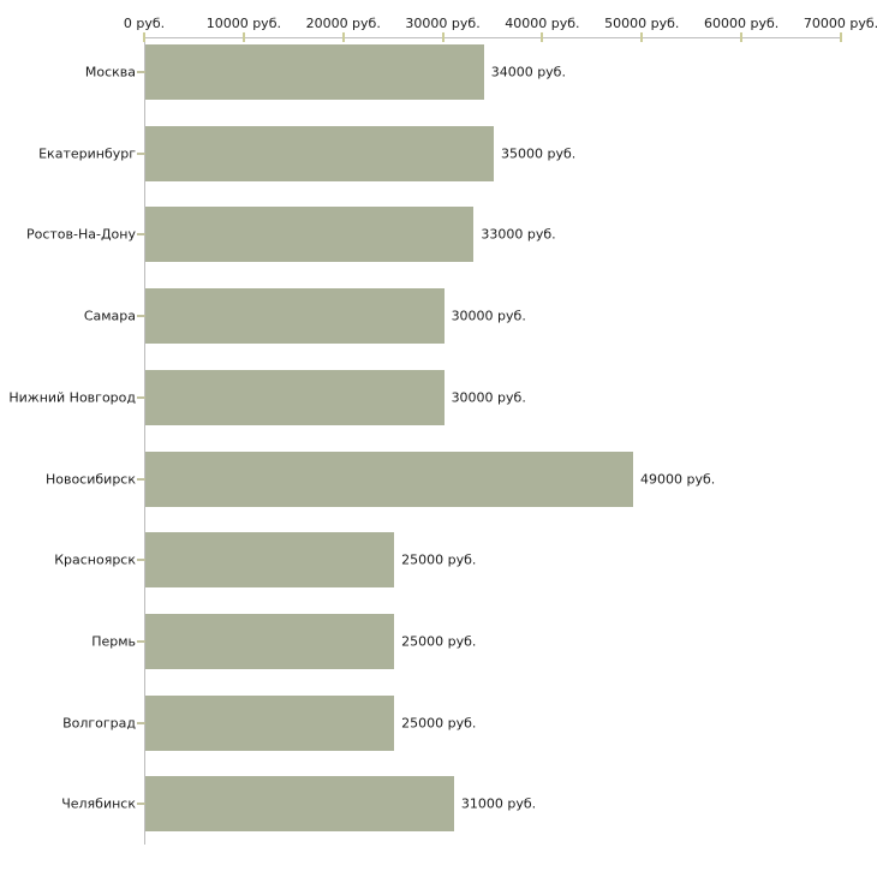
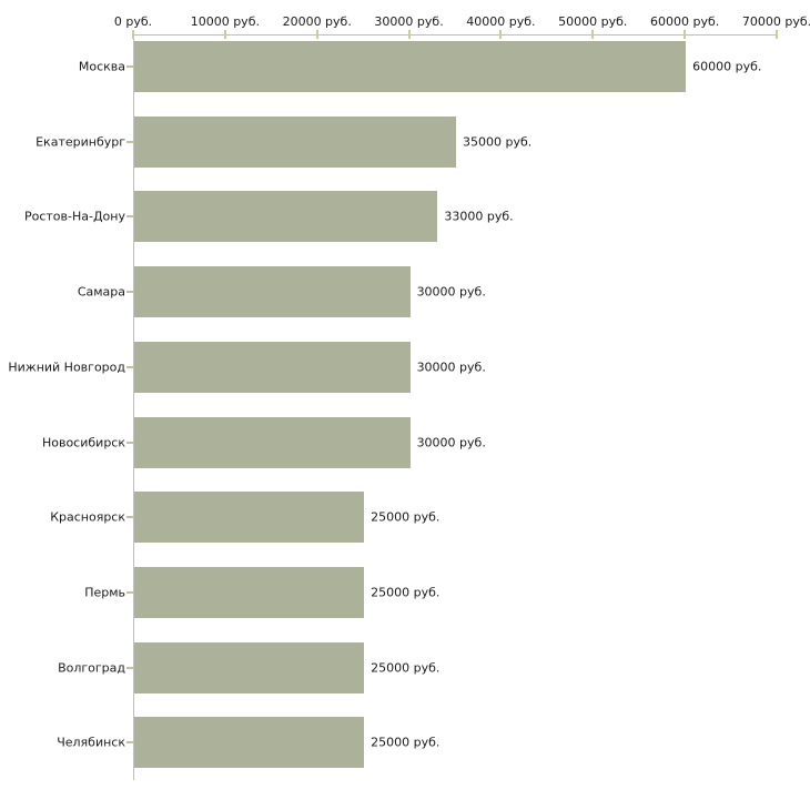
Москва: 34000 -> 60000
Новосибирск: 49000 -> 30000
Челябинск: 31000 -> 25000
